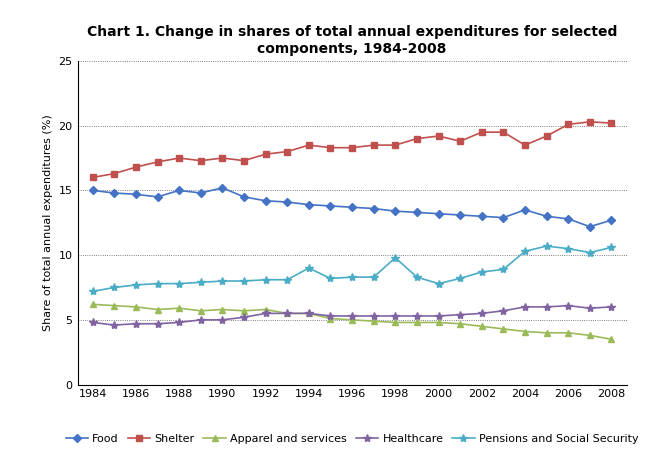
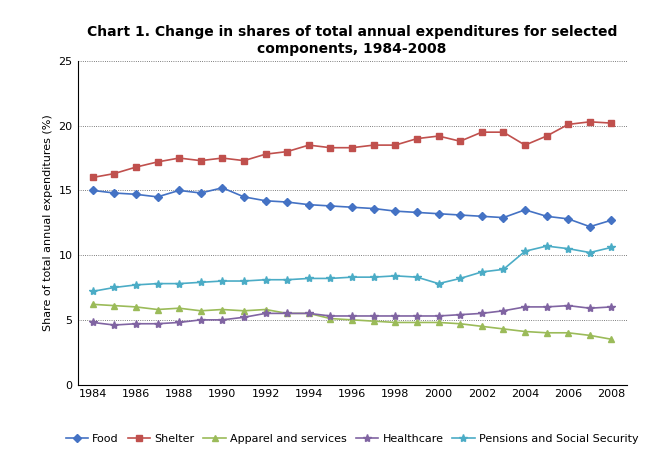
Pensions and Social Security/1994: 9.0 -> 8.2
Pensions and Social Security/1998: 9.8 -> 8.4
